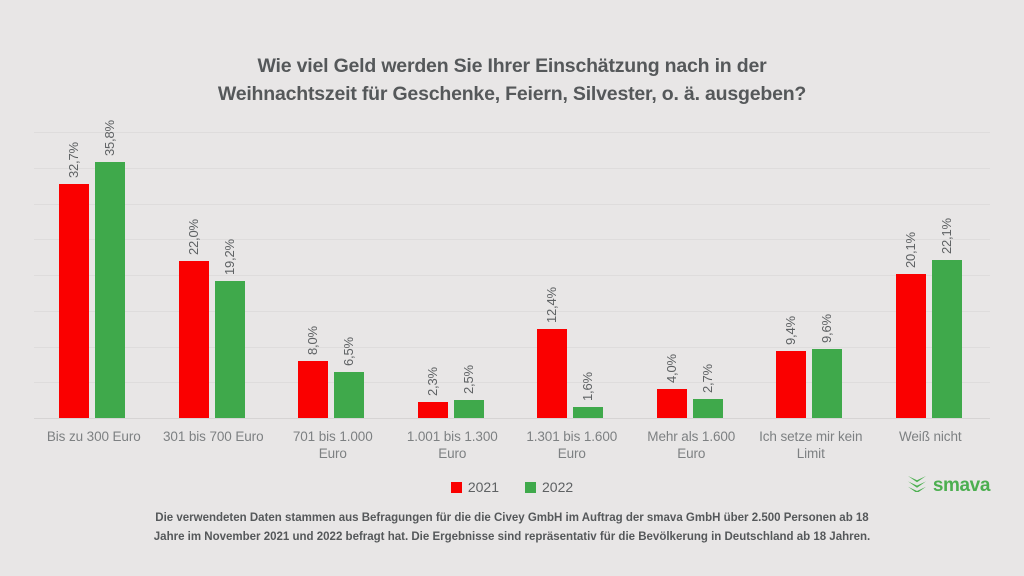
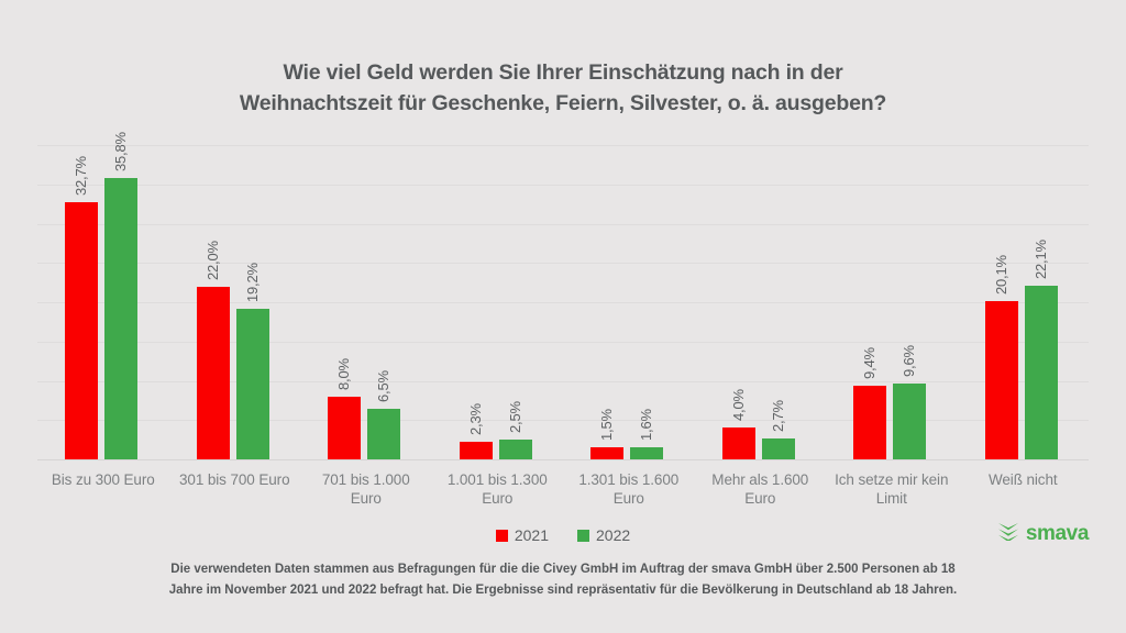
2021/1.301 bis 1.600 Euro: 12,4% -> 1,5%
